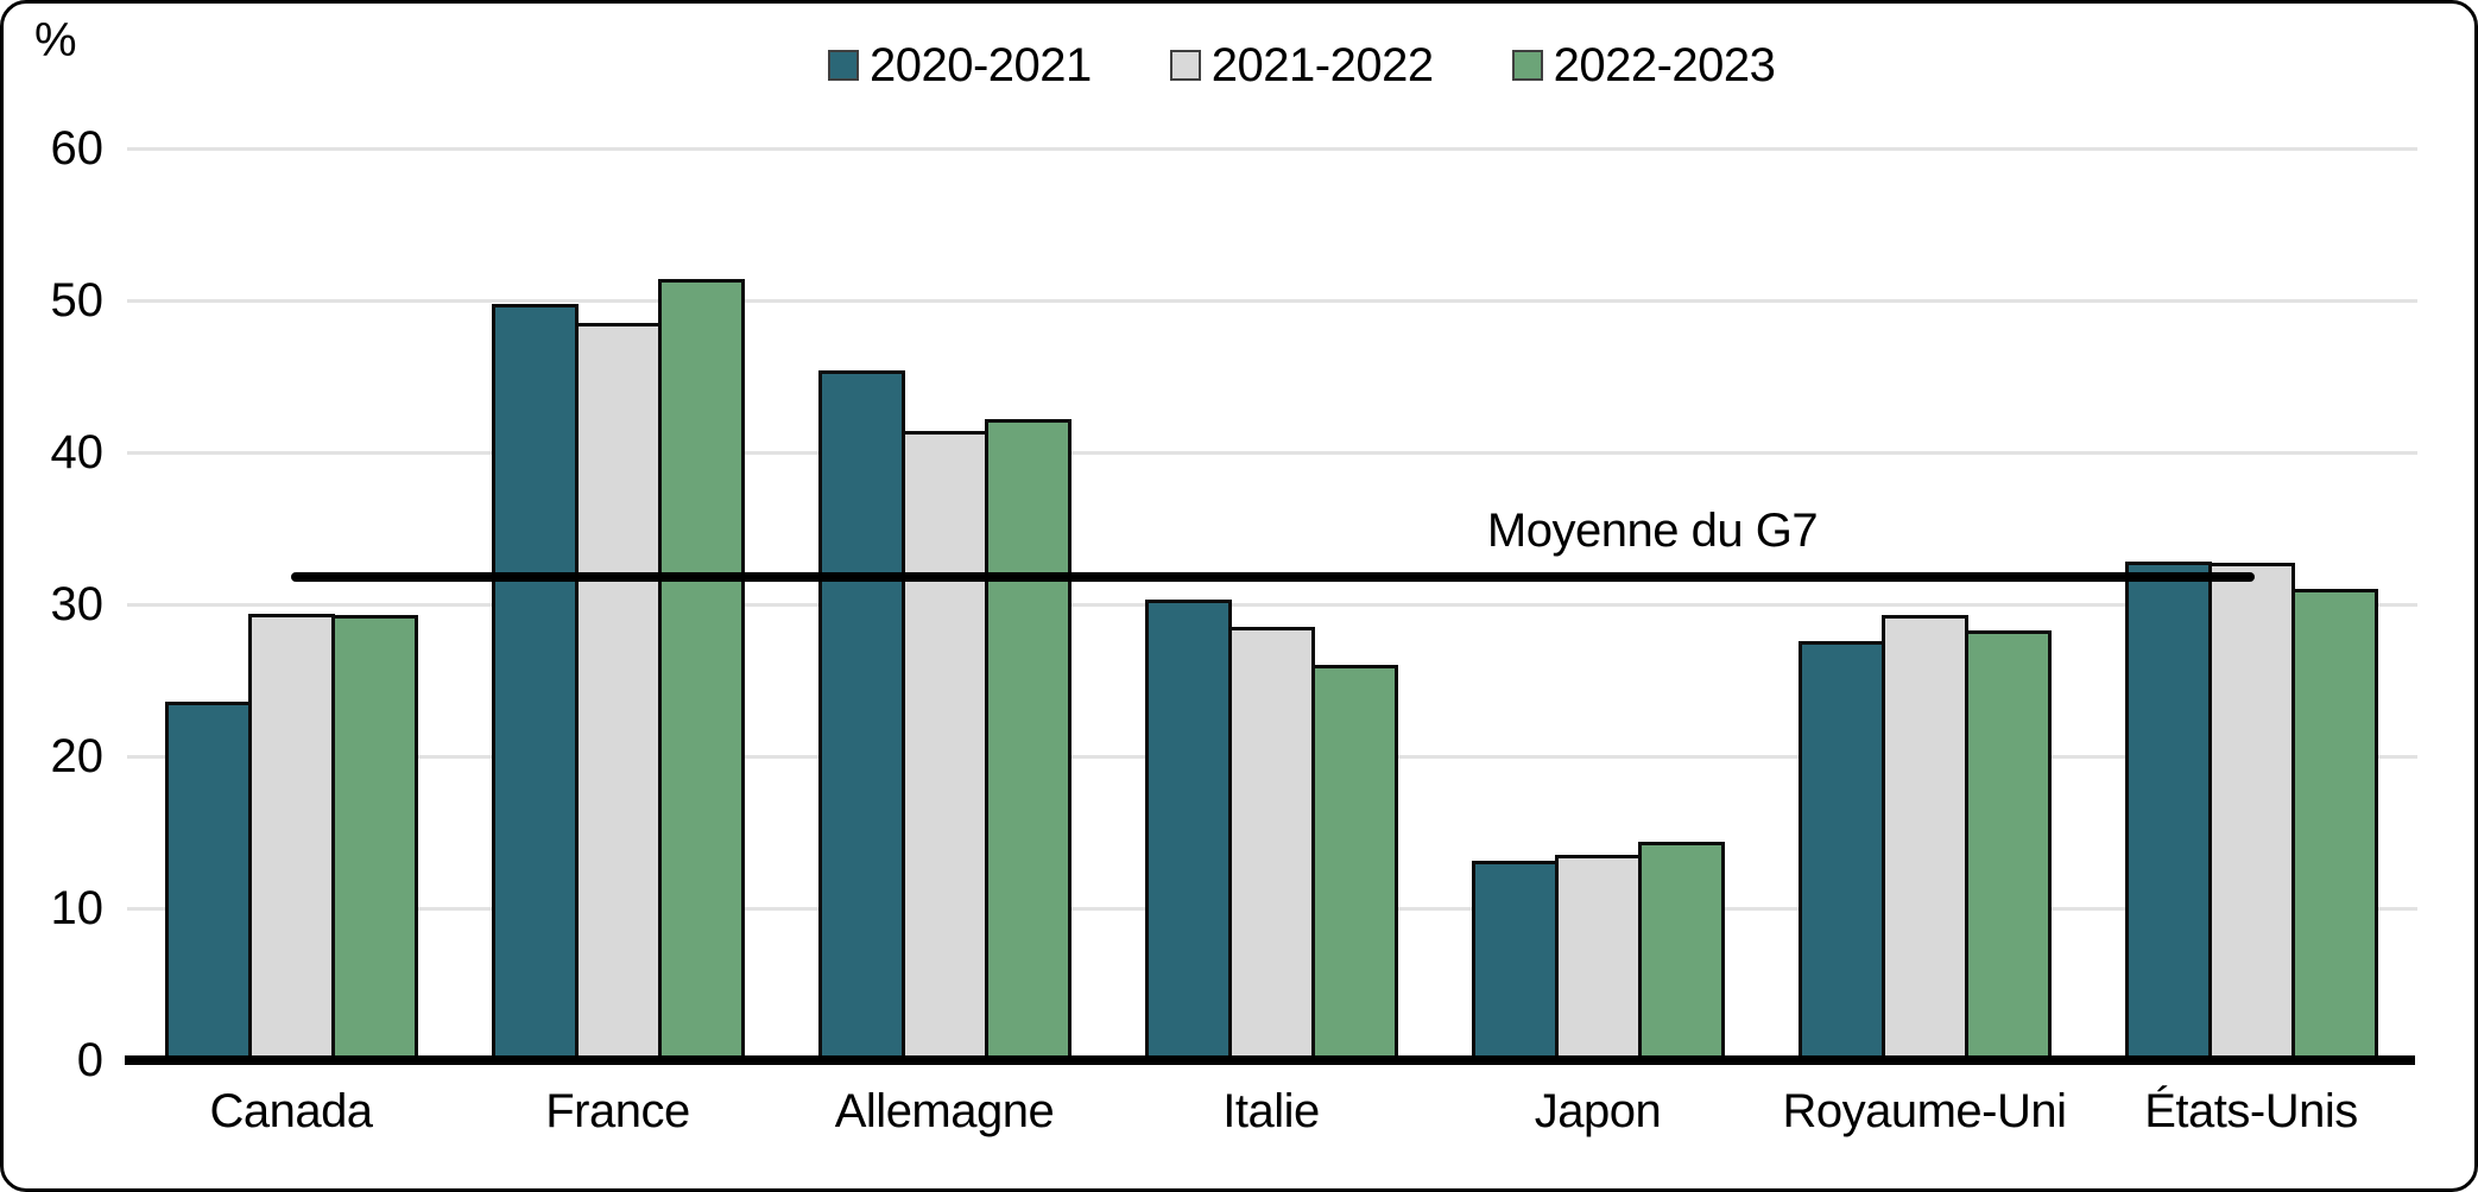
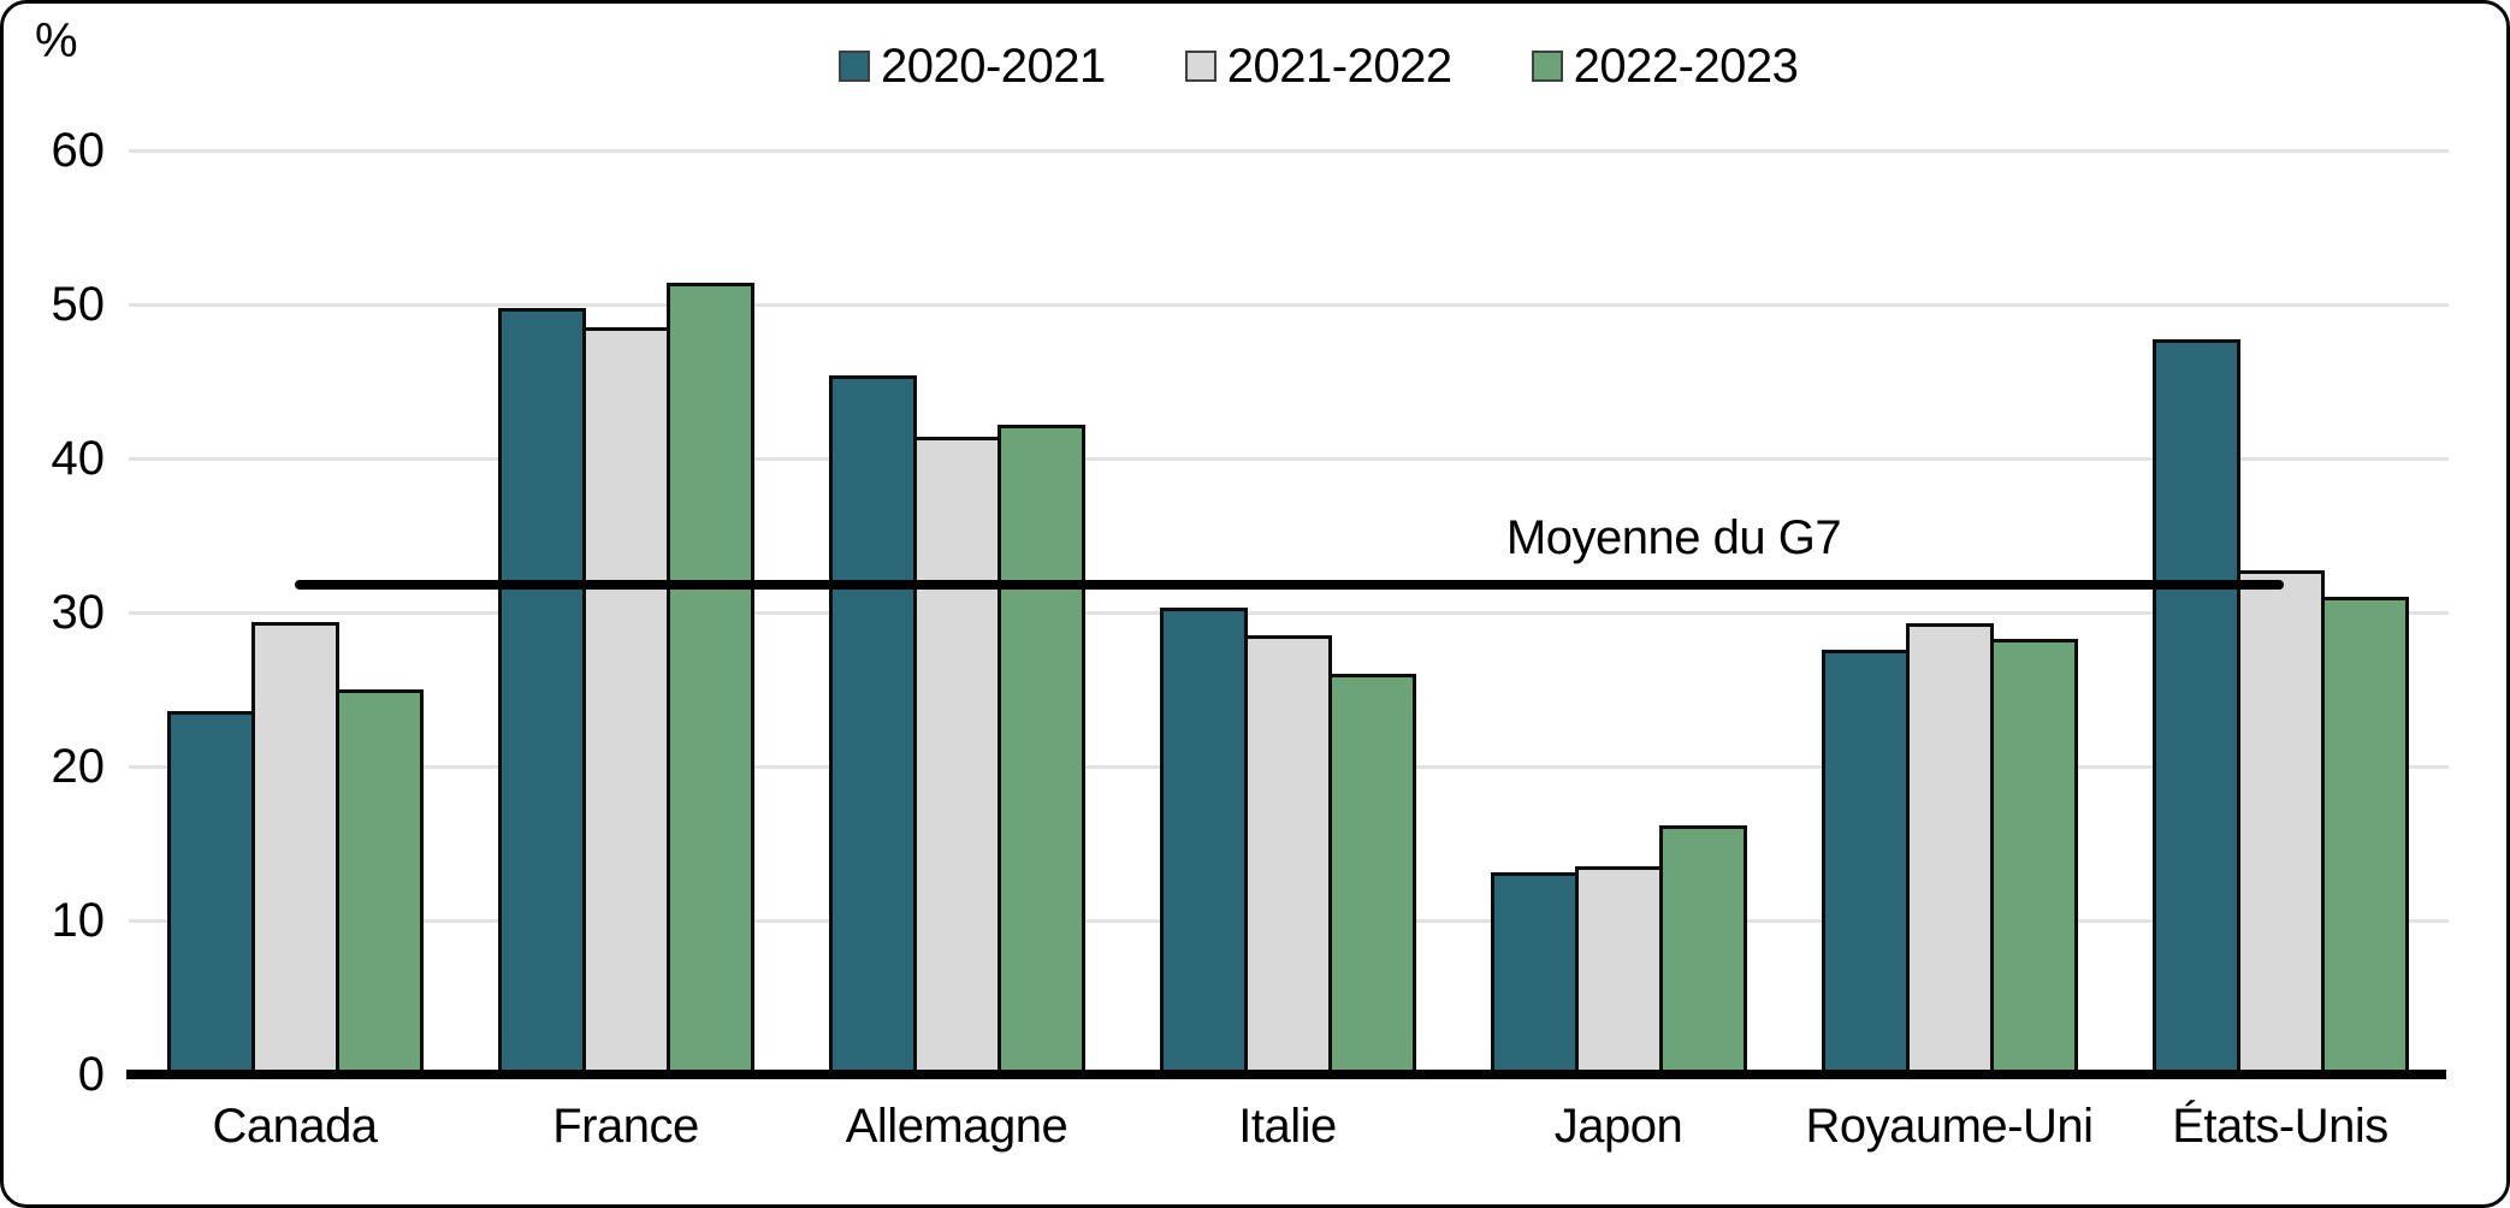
2022-2023/Canada: 29.3 -> 25.0
2022-2023/Japon: 14.4 -> 16.2
2020-2021/États-Unis: 32.8 -> 47.7
